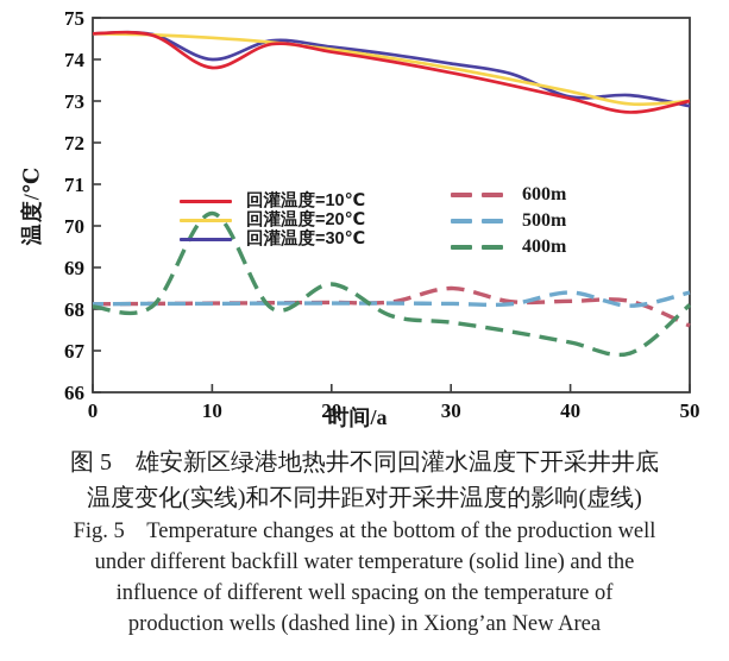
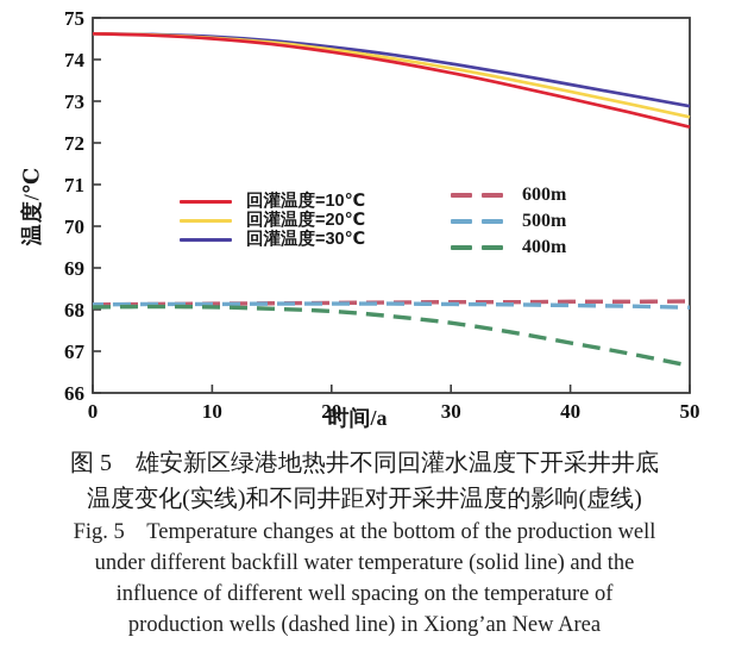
回灌温度=10℃/10: 73.8 -> 74.5
回灌温度=30℃/10: 74.0 -> 74.5
400m/10: 70.3 -> 68.1
400m/20: 68.6 -> 68.0
600m/30: 68.5 -> 68.2
回灌温度=30℃/40: 73.1 -> 73.4
500m/40: 68.4 -> 68.1
回灌温度=10℃/50: 73.0 -> 72.4
回灌温度=20℃/50: 73.0 -> 72.6
600m/50: 67.6 -> 68.2
500m/50: 68.4 -> 68.0
400m/50: 68.1 -> 66.7
